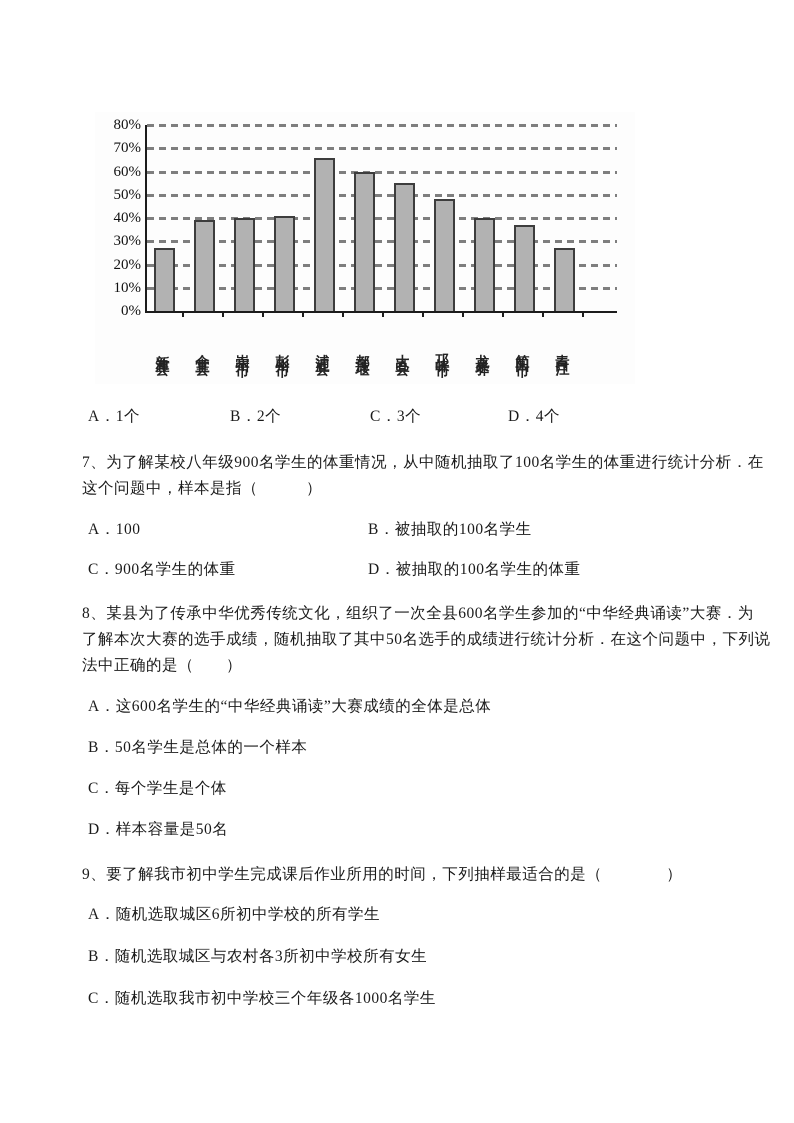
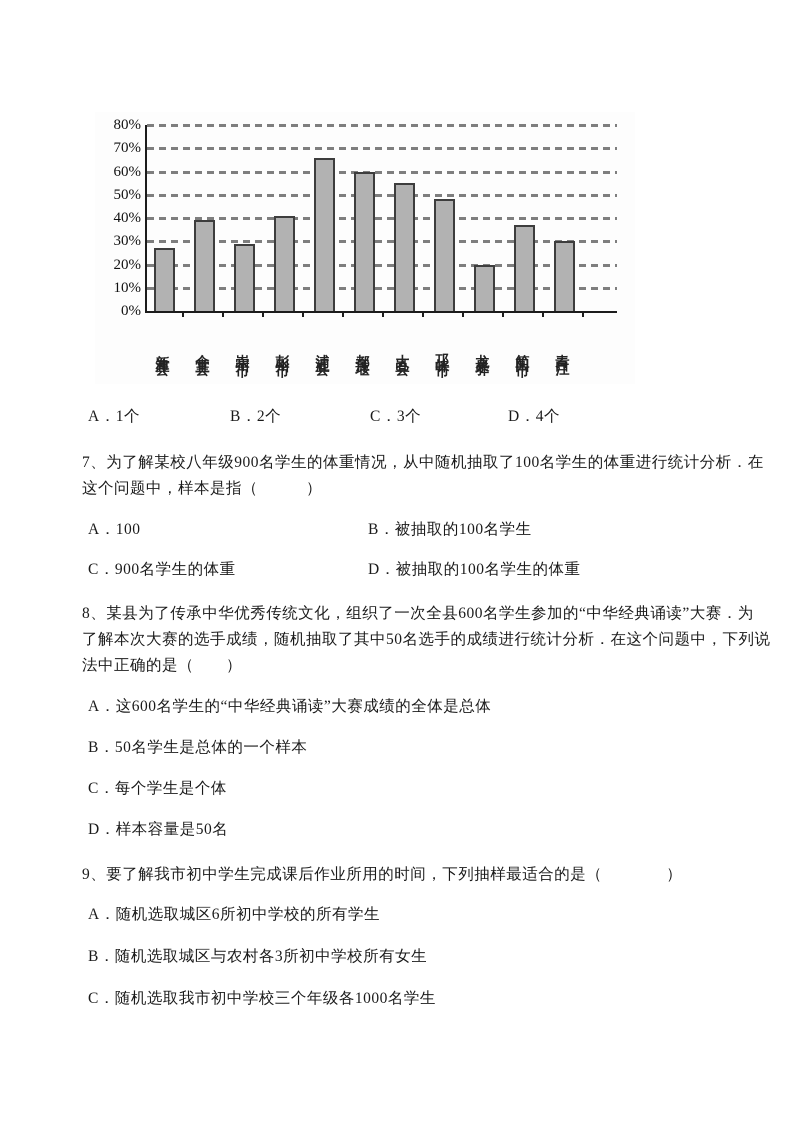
崇州市: 40% -> 29%
龙泉驿: 40% -> 20%
青白江: 27% -> 30%
